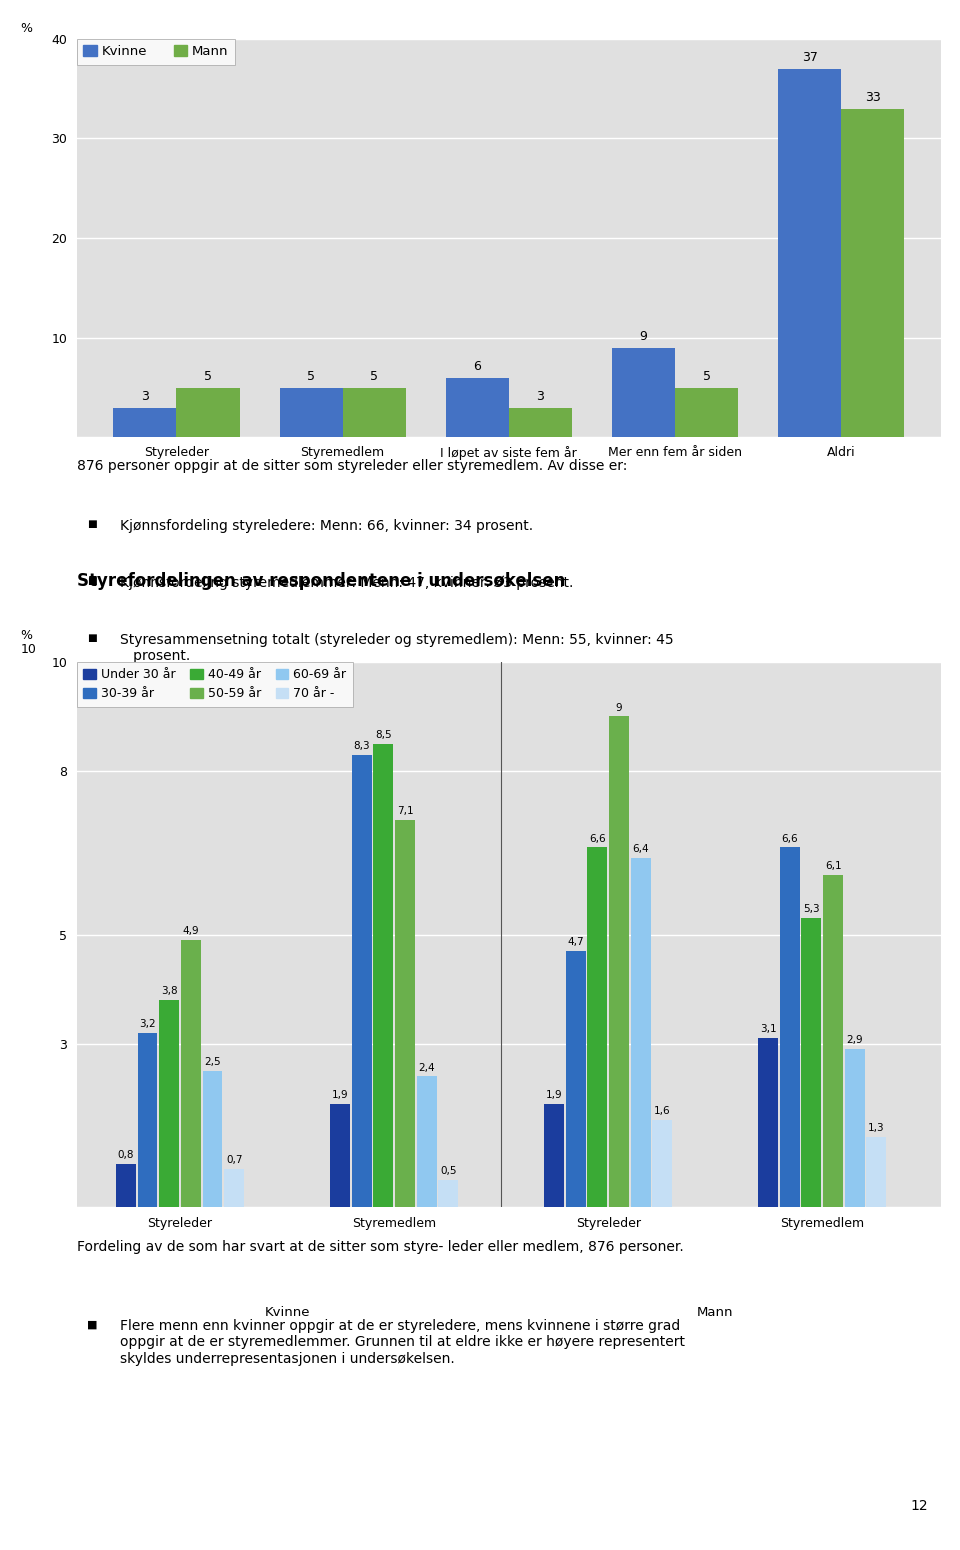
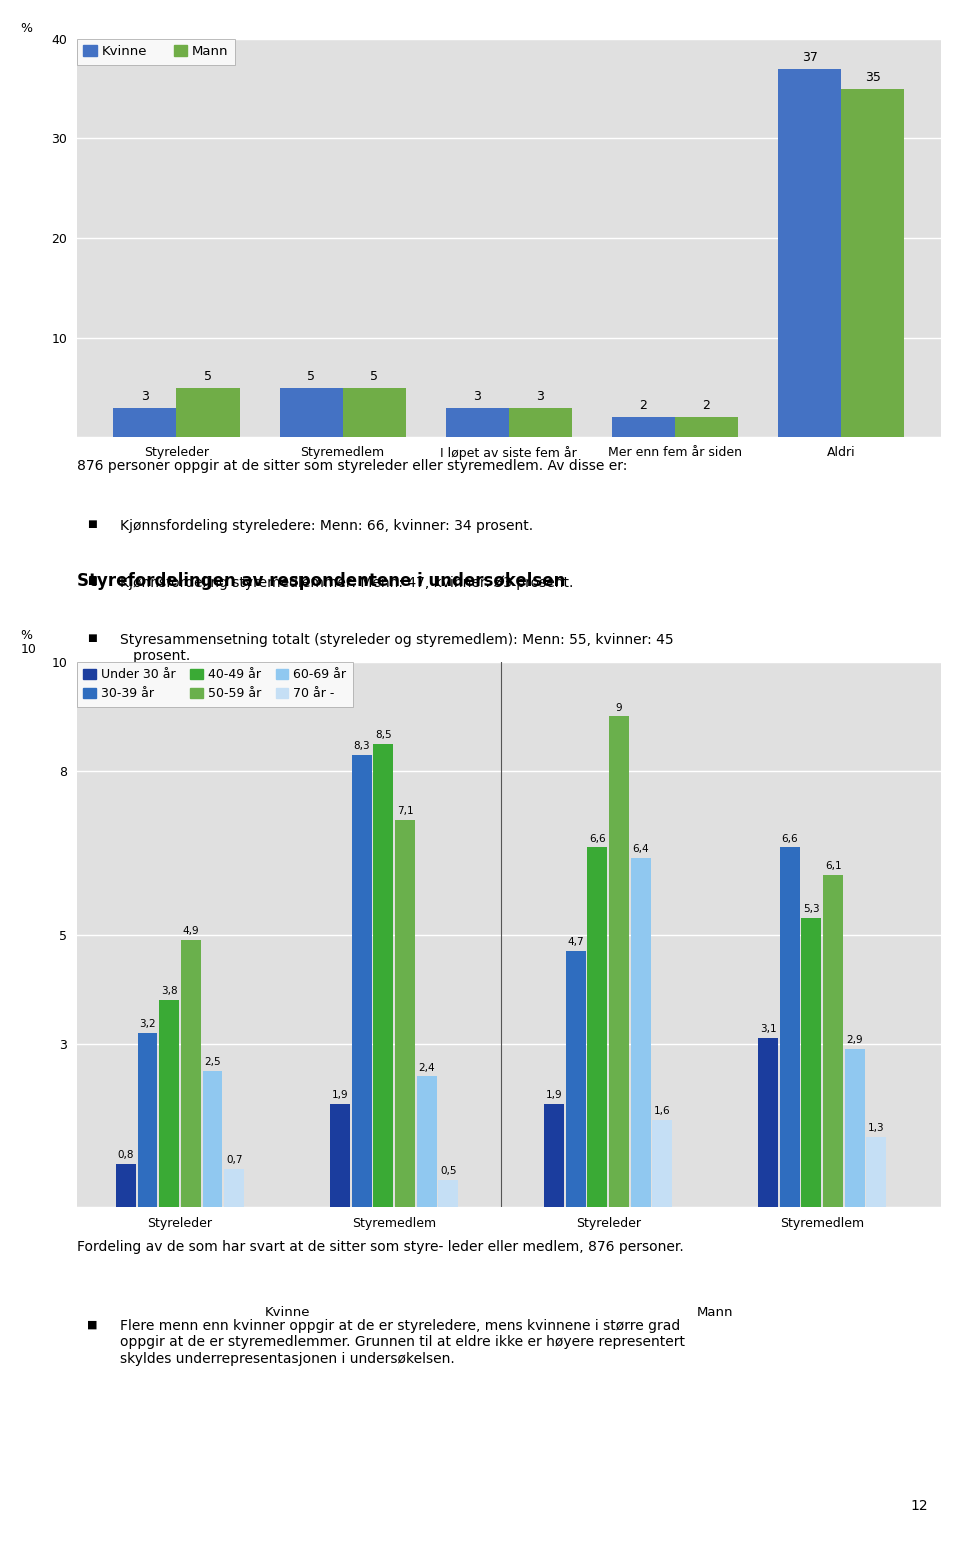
Kvinne/I løpet av siste fem år: 6 -> 3
Kvinne/Mer enn fem år siden: 9 -> 2
Mann/Mer enn fem år siden: 5 -> 2
Mann/Aldri: 33 -> 35
